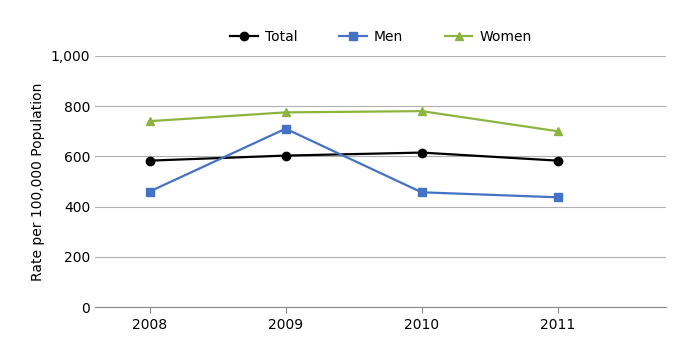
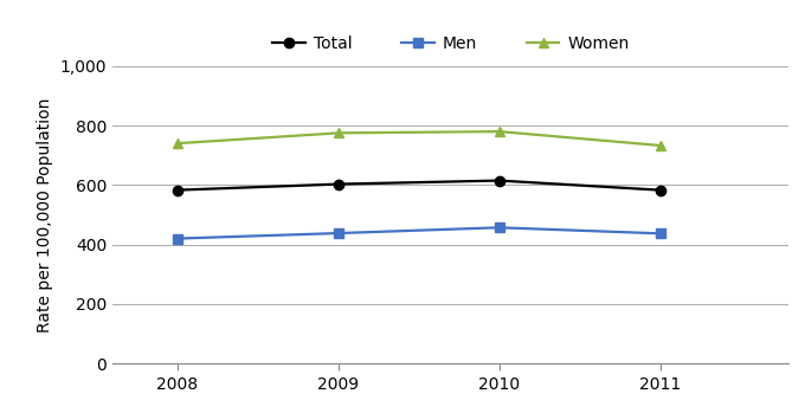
Men/2008: 460 -> 420
Men/2009: 710 -> 438
Women/2011: 700 -> 733
